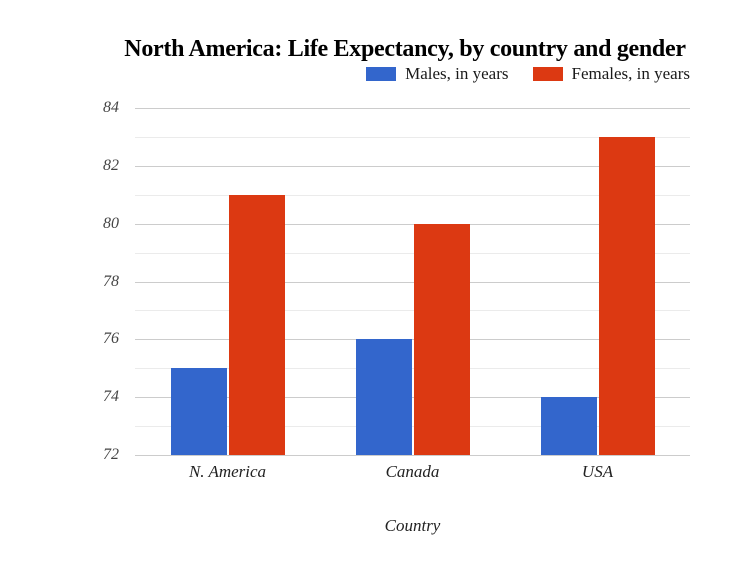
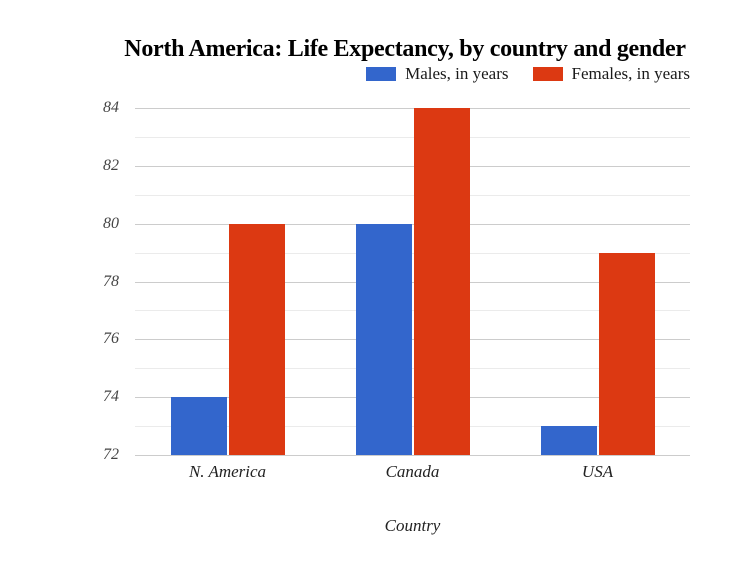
Males, in years/N. America: 75 -> 74
Females, in years/N. America: 81 -> 80
Males, in years/Canada: 76 -> 80
Females, in years/Canada: 80 -> 84
Males, in years/USA: 74 -> 73
Females, in years/USA: 83 -> 79
